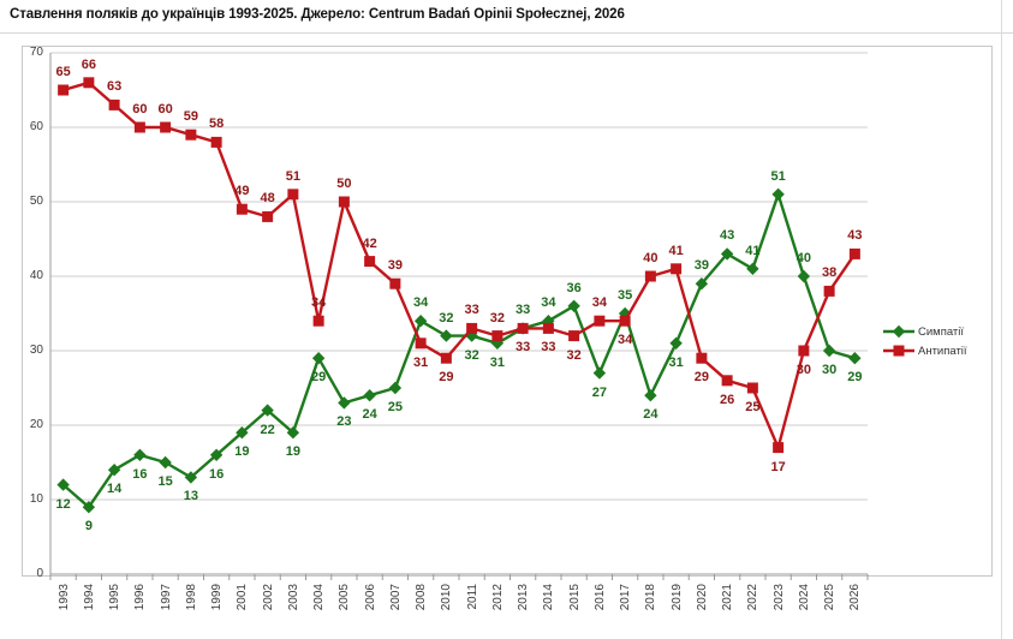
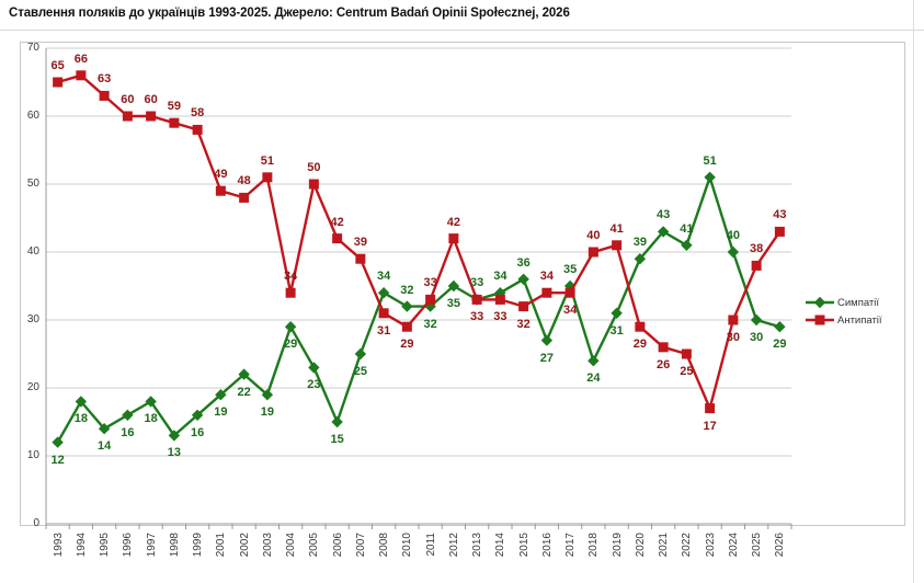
Симпатії/1994: 9 -> 18
Симпатії/1997: 15 -> 18
Симпатії/2006: 24 -> 15
Симпатії/2012: 31 -> 35
Антипатії/2012: 32 -> 42
